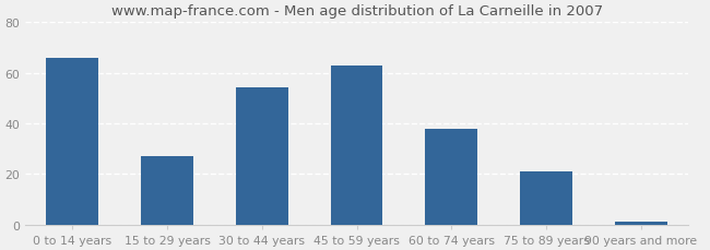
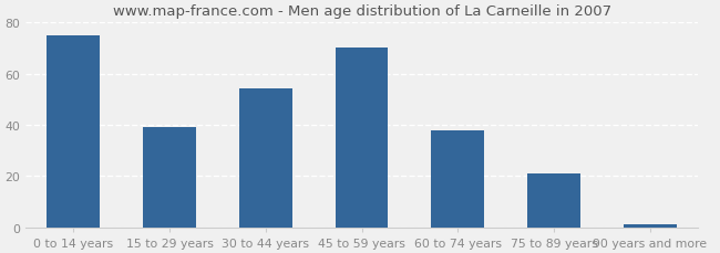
0 to 14 years: 66 -> 75
15 to 29 years: 27 -> 39
45 to 59 years: 63 -> 70
